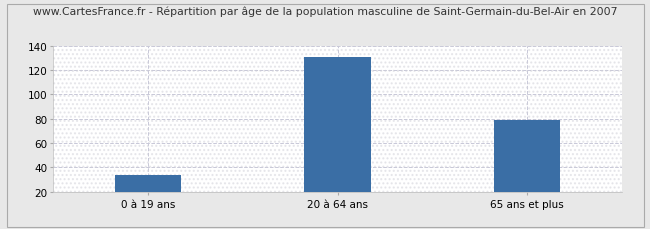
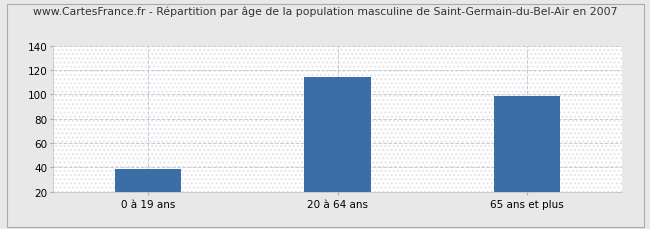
0 à 19 ans: 34 -> 39
20 à 64 ans: 131 -> 114
65 ans et plus: 79 -> 99
